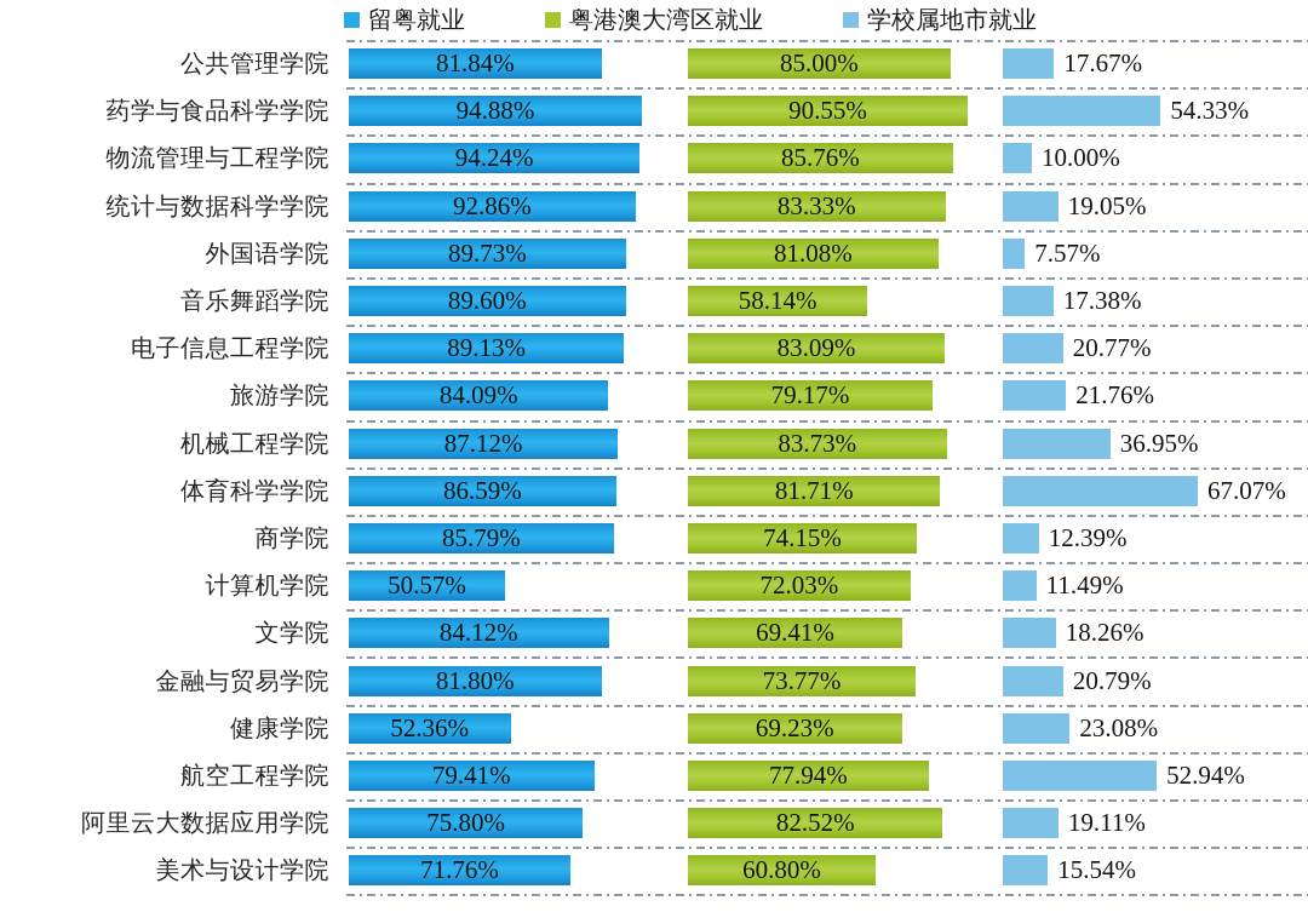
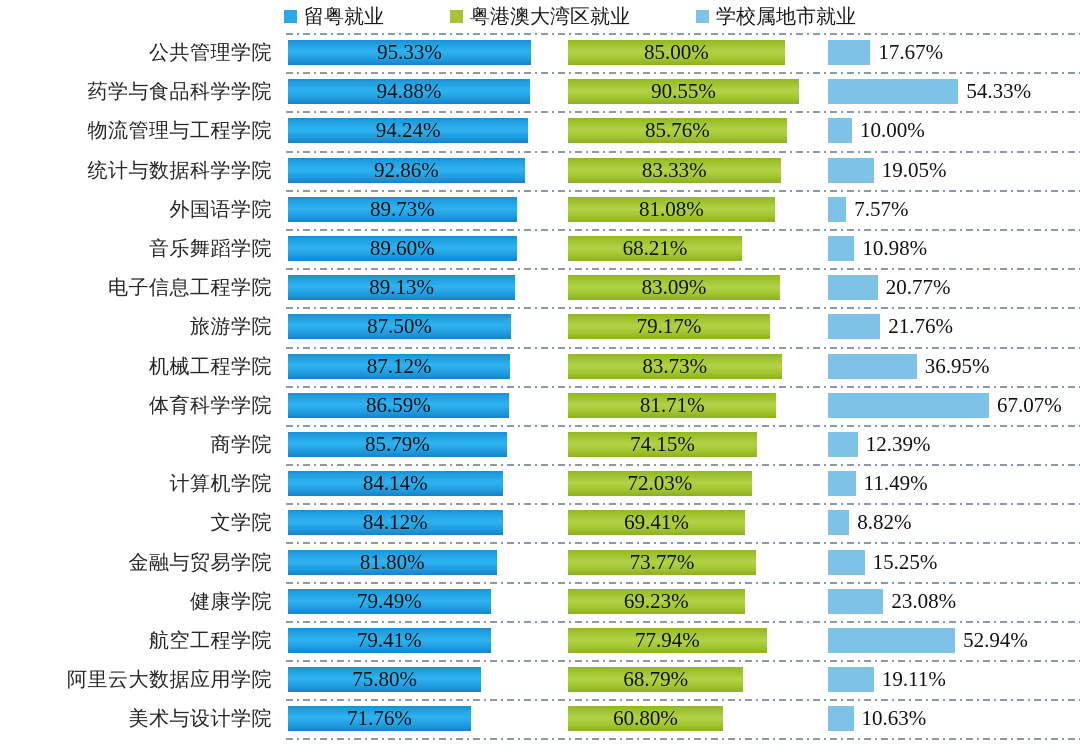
留粤就业/公共管理学院: 81.84% -> 95.33%
粤港澳大湾区就业/音乐舞蹈学院: 58.14% -> 68.21%
学校属地市就业/音乐舞蹈学院: 17.38% -> 10.98%
留粤就业/旅游学院: 84.09% -> 87.50%
留粤就业/计算机学院: 50.57% -> 84.14%
学校属地市就业/文学院: 18.26% -> 8.82%
学校属地市就业/金融与贸易学院: 20.79% -> 15.25%
留粤就业/健康学院: 52.36% -> 79.49%
粤港澳大湾区就业/阿里云大数据应用学院: 82.52% -> 68.79%
学校属地市就业/美术与设计学院: 15.54% -> 10.63%
